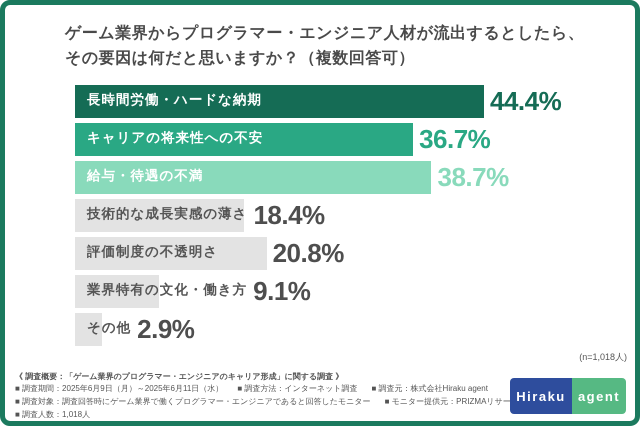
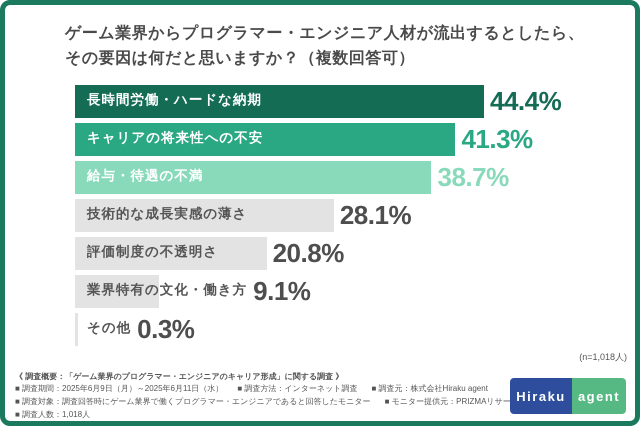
キャリアの将来性への不安: 36.7% -> 41.3%
技術的な成長実感の薄さ: 18.4% -> 28.1%
その他: 2.9% -> 0.3%
